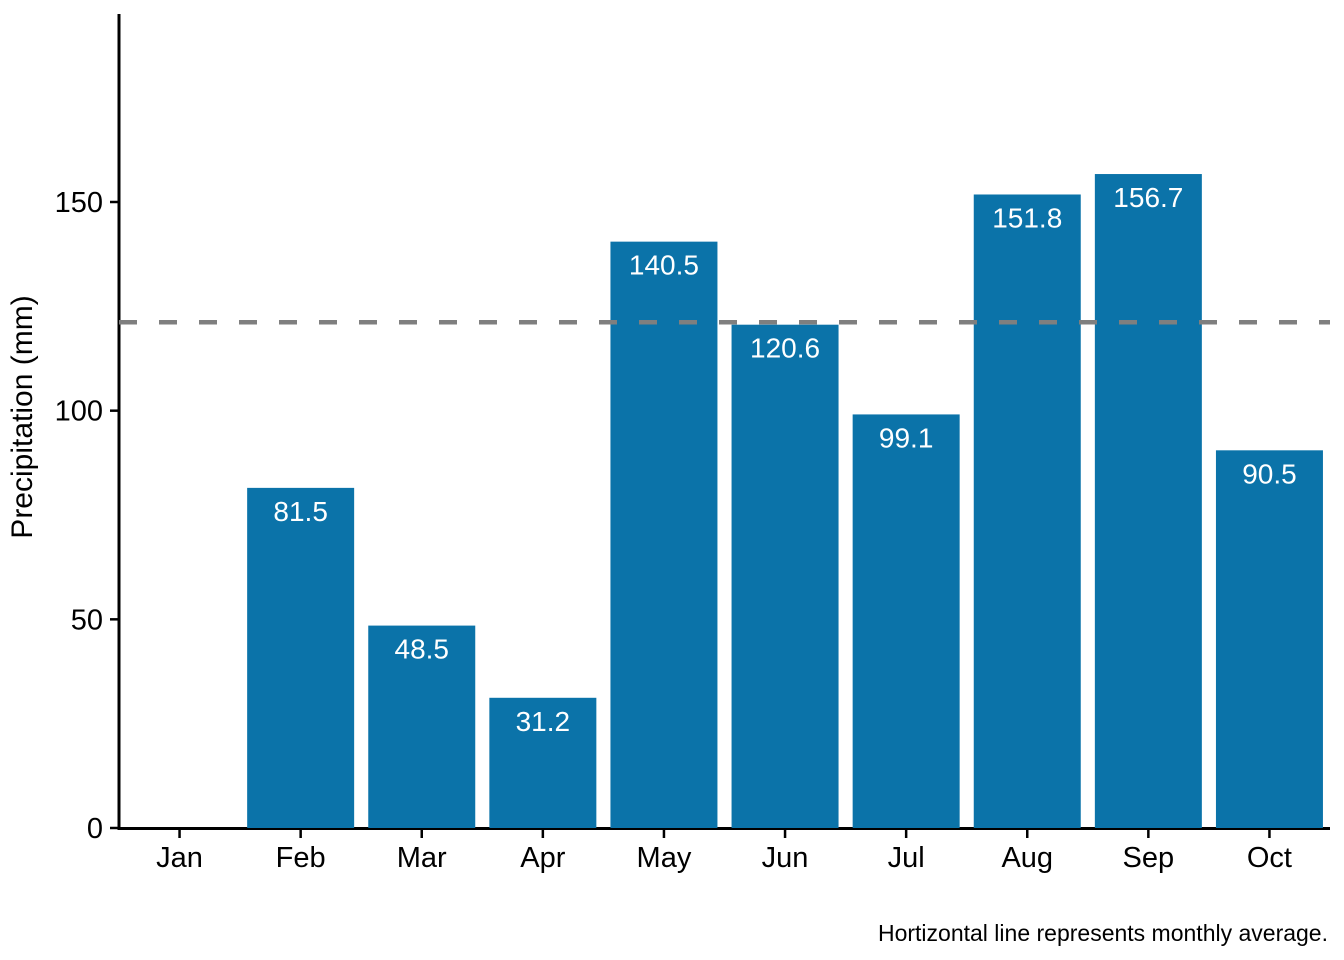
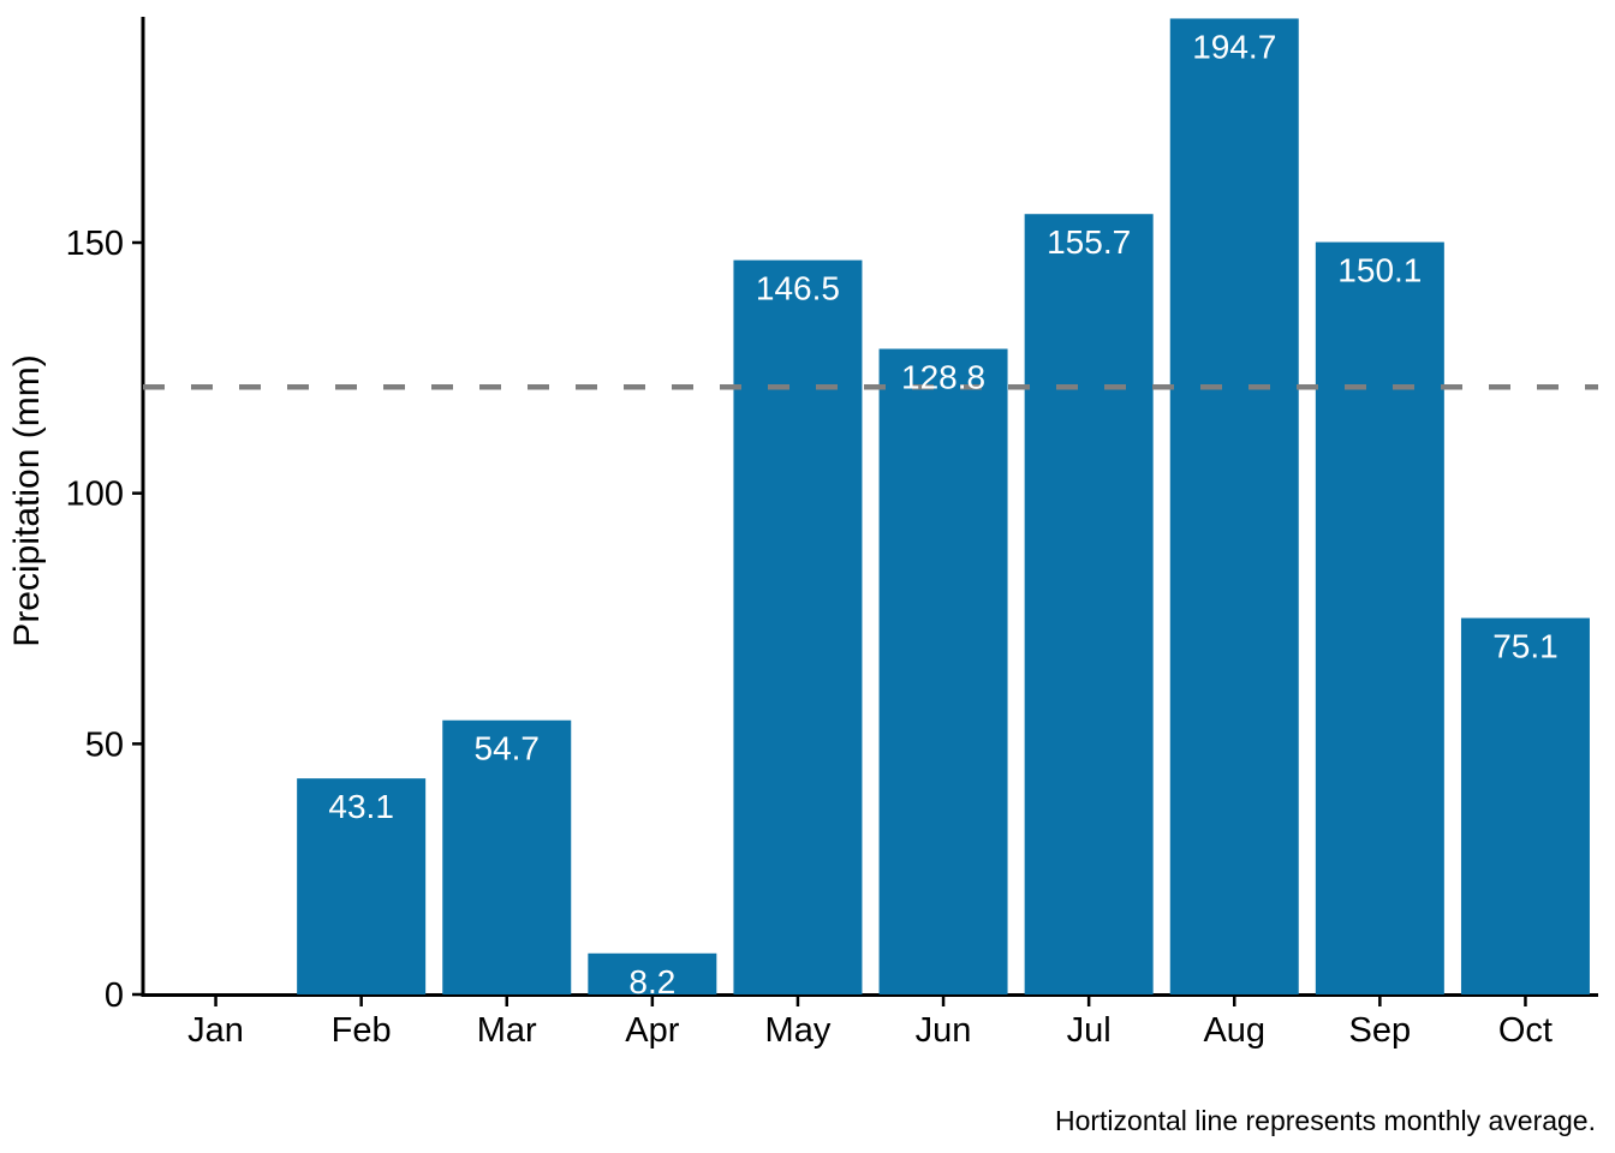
Feb: 81.5 -> 43.1
Mar: 48.5 -> 54.7
Apr: 31.2 -> 8.2
May: 140.5 -> 146.5
Jun: 120.6 -> 128.8
Jul: 99.1 -> 155.7
Aug: 151.8 -> 194.7
Sep: 156.7 -> 150.1
Oct: 90.5 -> 75.1
